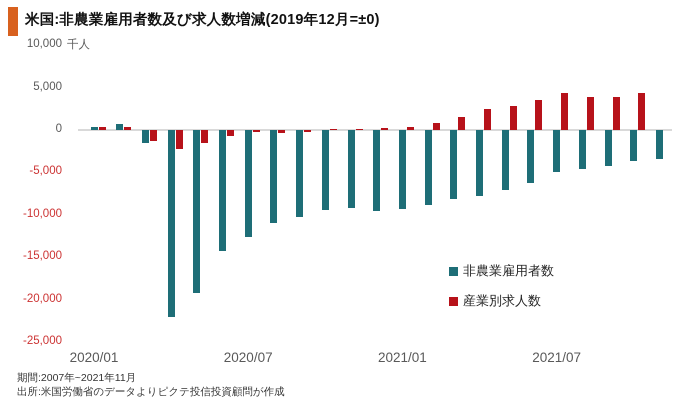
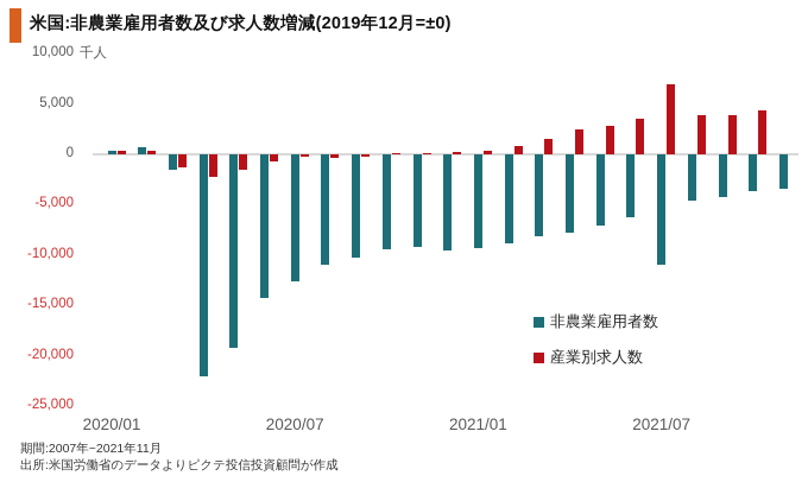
非農業雇用者数/2021/07: -5000 -> -11000
産業別求人数/2021/07: 4000 -> 7000
